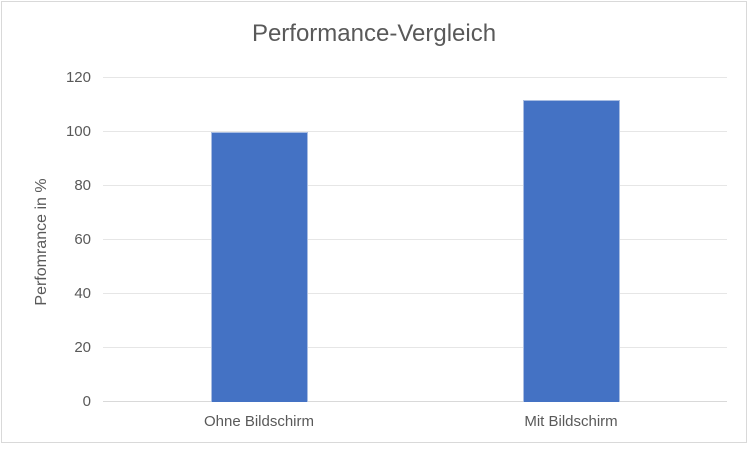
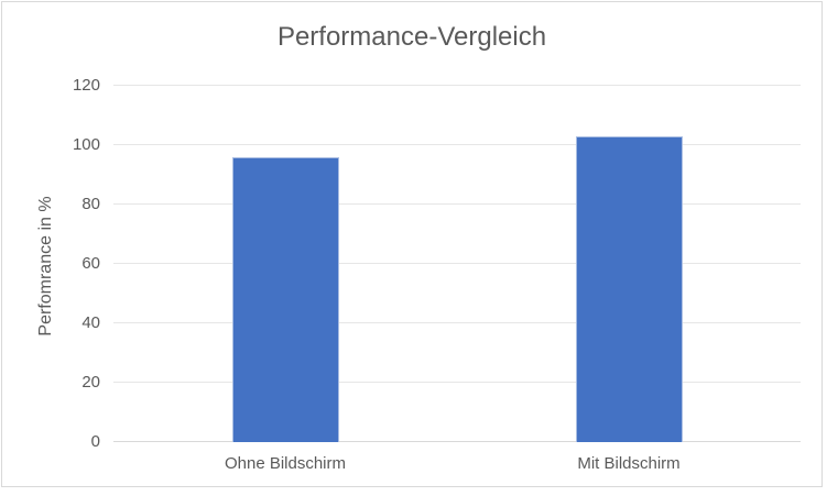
Ohne Bildschirm: 100 -> 96
Mit Bildschirm: 112 -> 103
